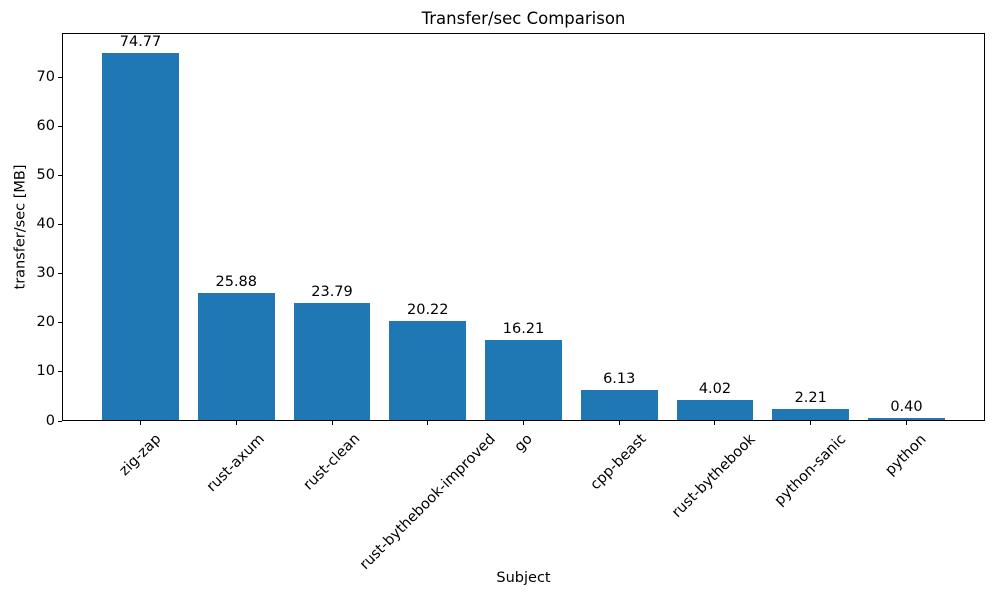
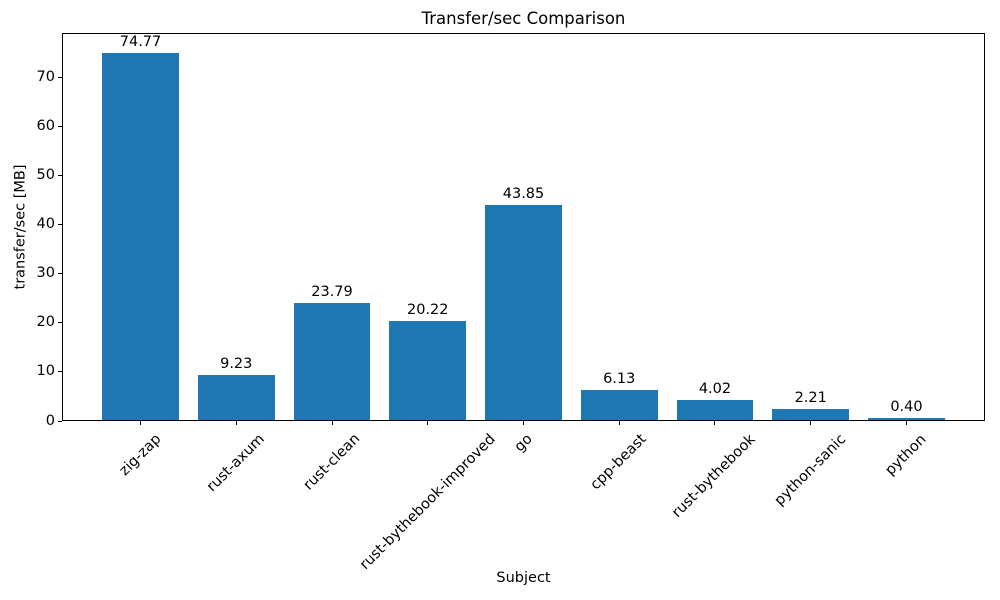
rust-axum: 25.88 -> 9.23
go: 16.21 -> 43.85
